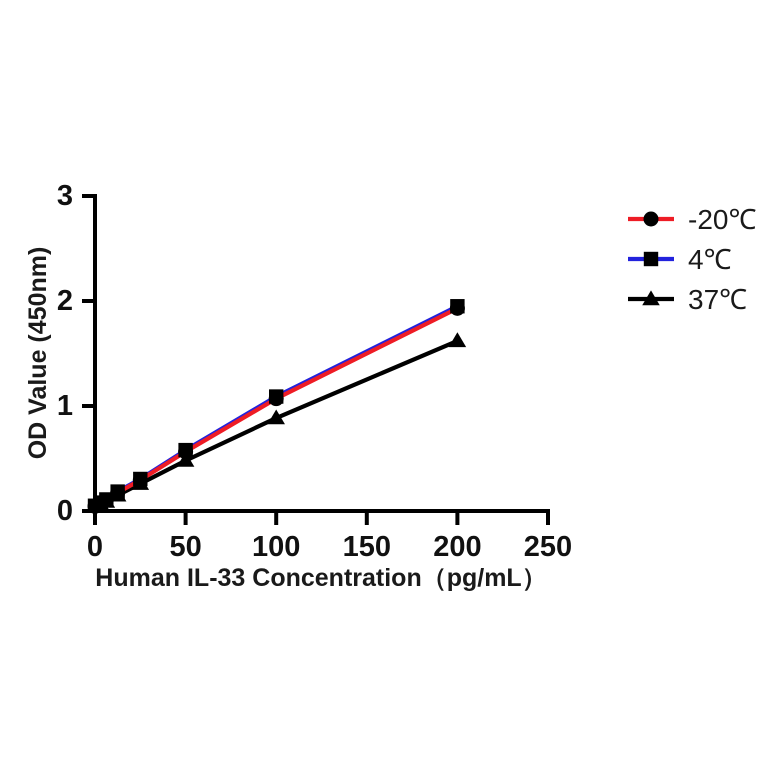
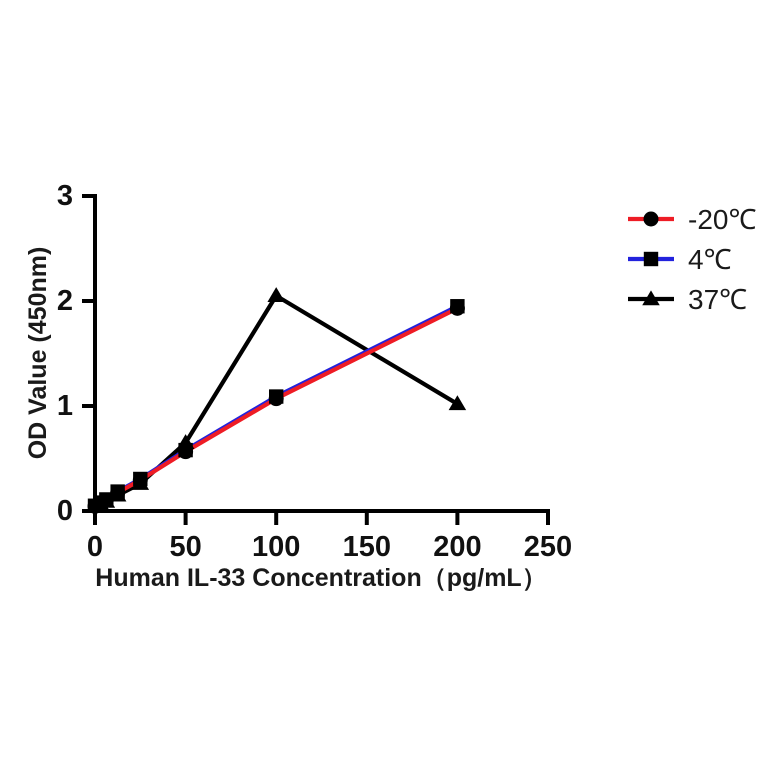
37℃/50: 0.48 -> 0.65
37℃/100: 0.89 -> 2.05
37℃/200: 1.62 -> 1.02
